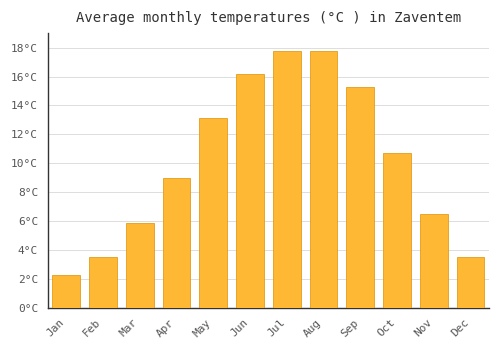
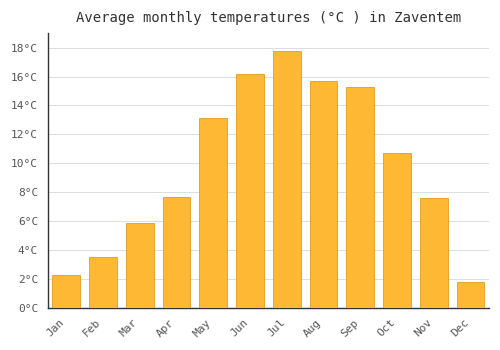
Apr: 9.0°C -> 7.7°C
Aug: 17.8°C -> 15.7°C
Nov: 6.5°C -> 7.6°C
Dec: 3.5°C -> 1.8°C
